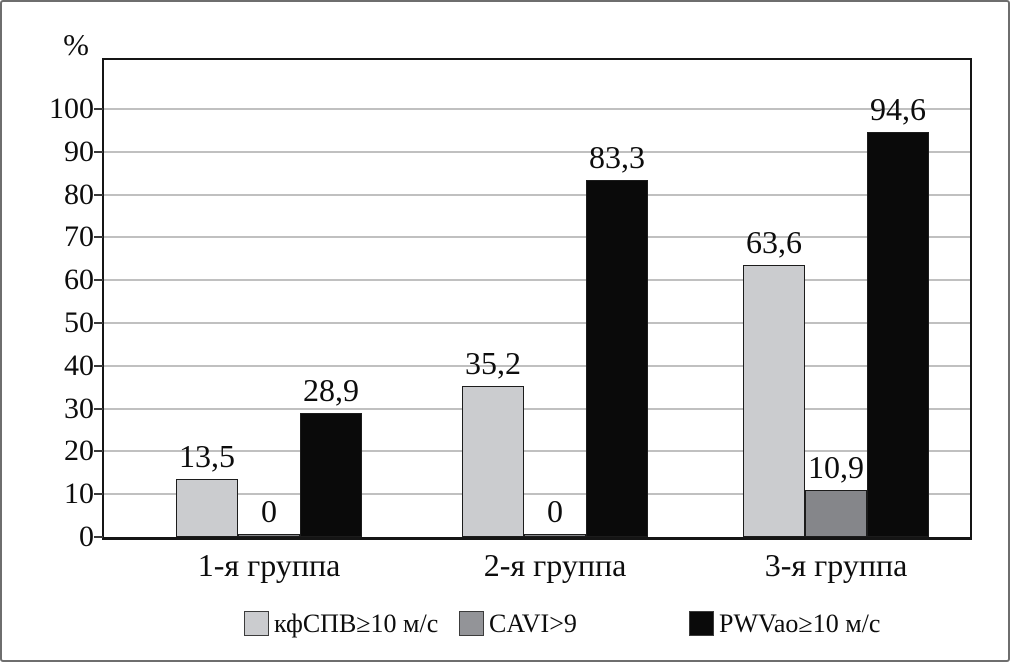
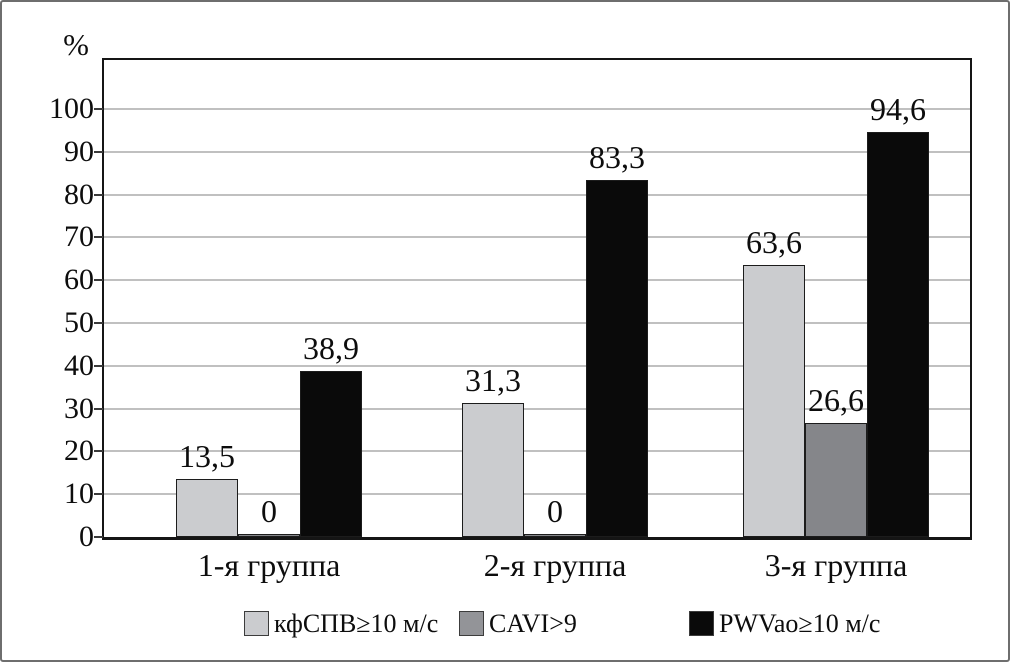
PWVao≥10 м/с/1-я группа: 28,9 -> 38,9
кфСПВ≥10 м/с/2-я группа: 35,2 -> 31,3
CAVI>9/3-я группа: 10,9 -> 26,6
